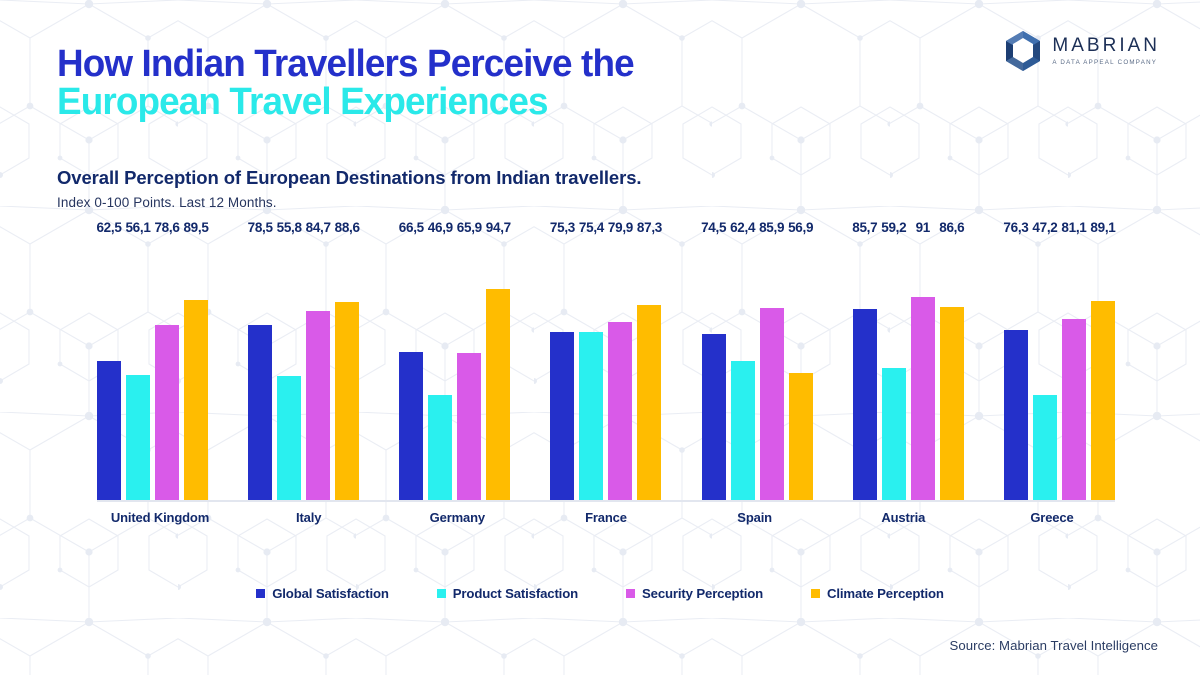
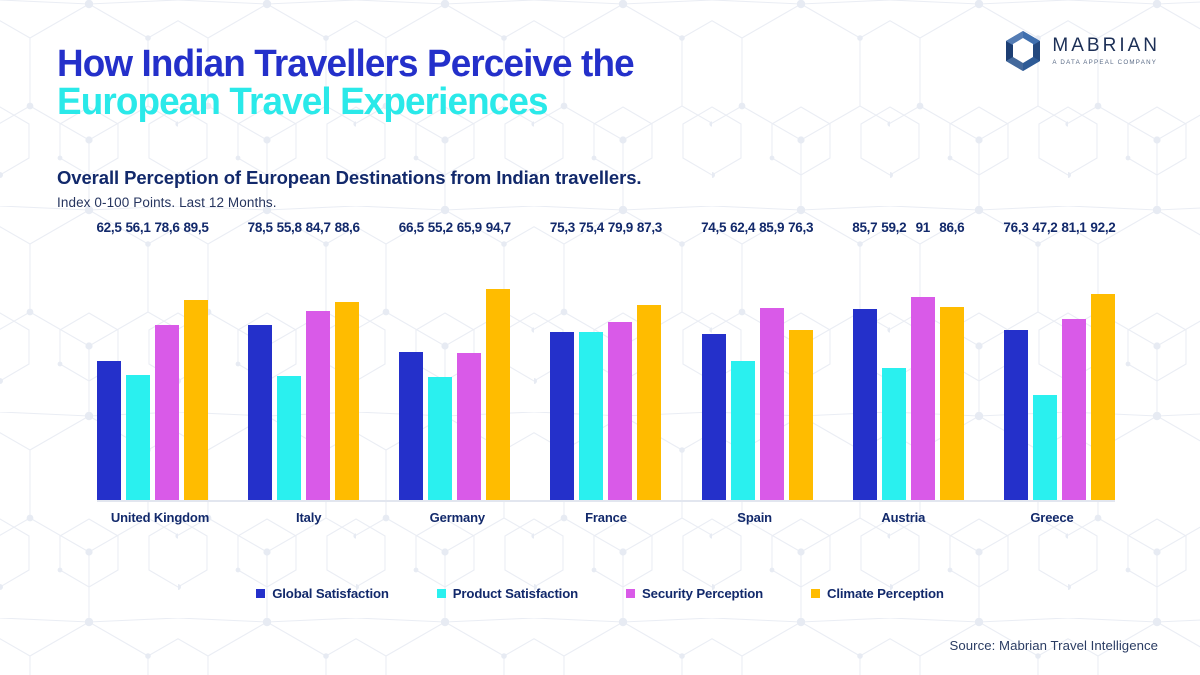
Product Satisfaction/Germany: 46,9 -> 55,2
Climate Perception/Spain: 56,9 -> 76,3
Climate Perception/Greece: 89,1 -> 92,2
